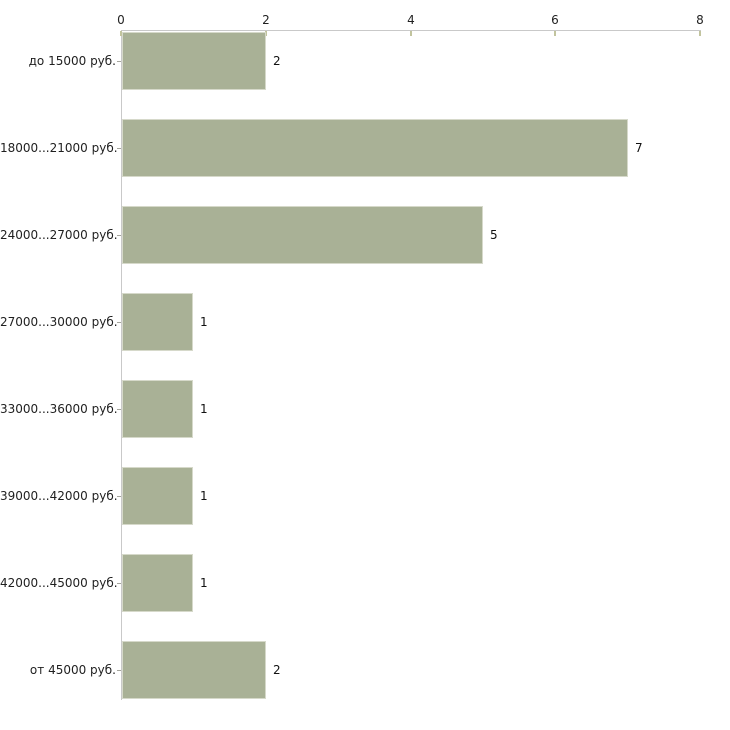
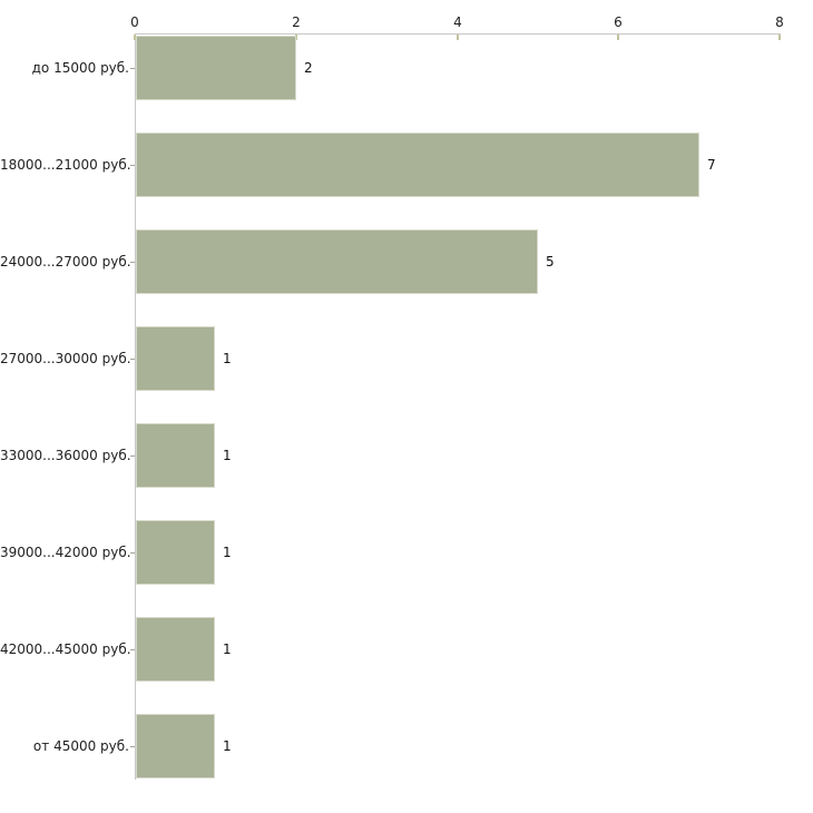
от 45000 руб.: 2 -> 1
